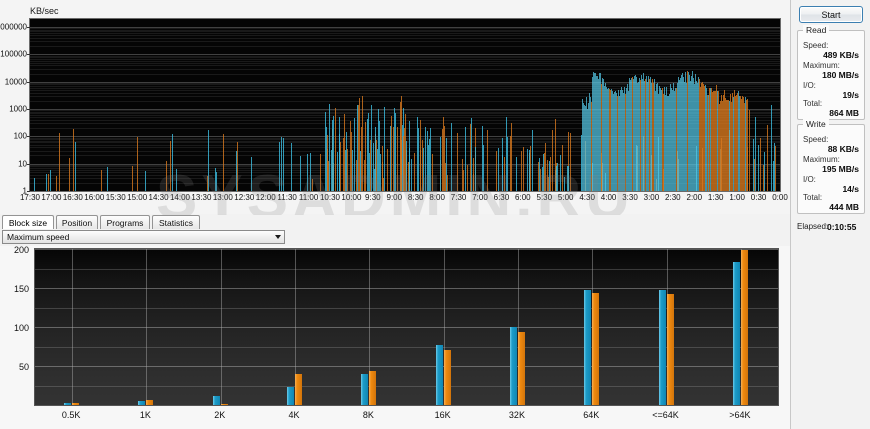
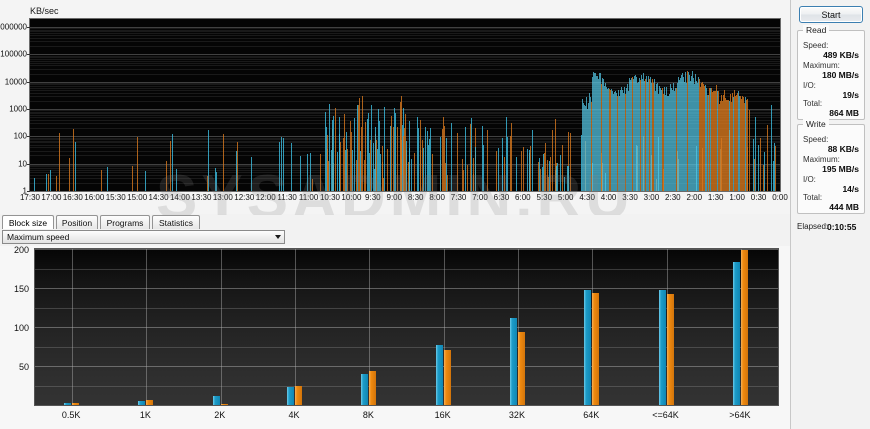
Write/4K: 40 -> 20
Read/32K: 100 -> 110
